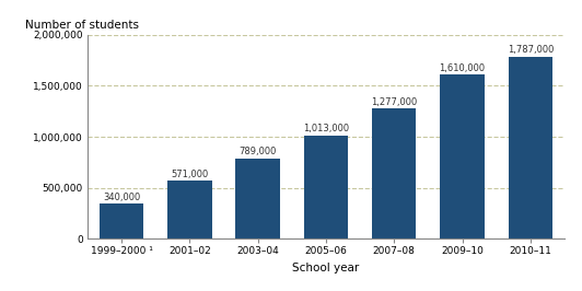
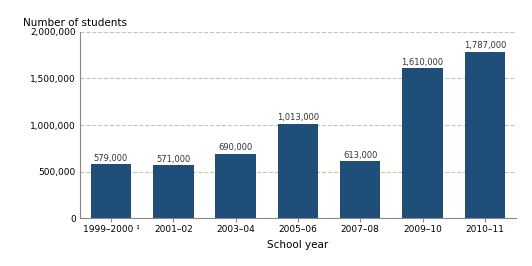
1999–2000 ¹: 340,000 -> 579,000
2003–04: 789,000 -> 690,000
2007–08: 1,277,000 -> 613,000
